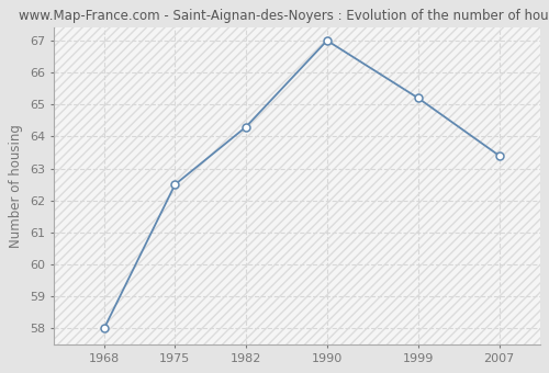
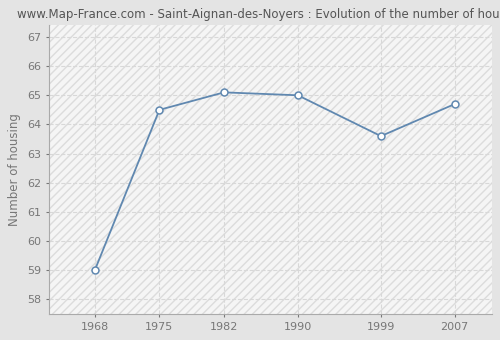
1968: 58.0 -> 59.0
1975: 62.5 -> 64.5
1982: 64.3 -> 65.1
1990: 67.0 -> 65.0
1999: 65.2 -> 63.6
2007: 63.4 -> 64.7
